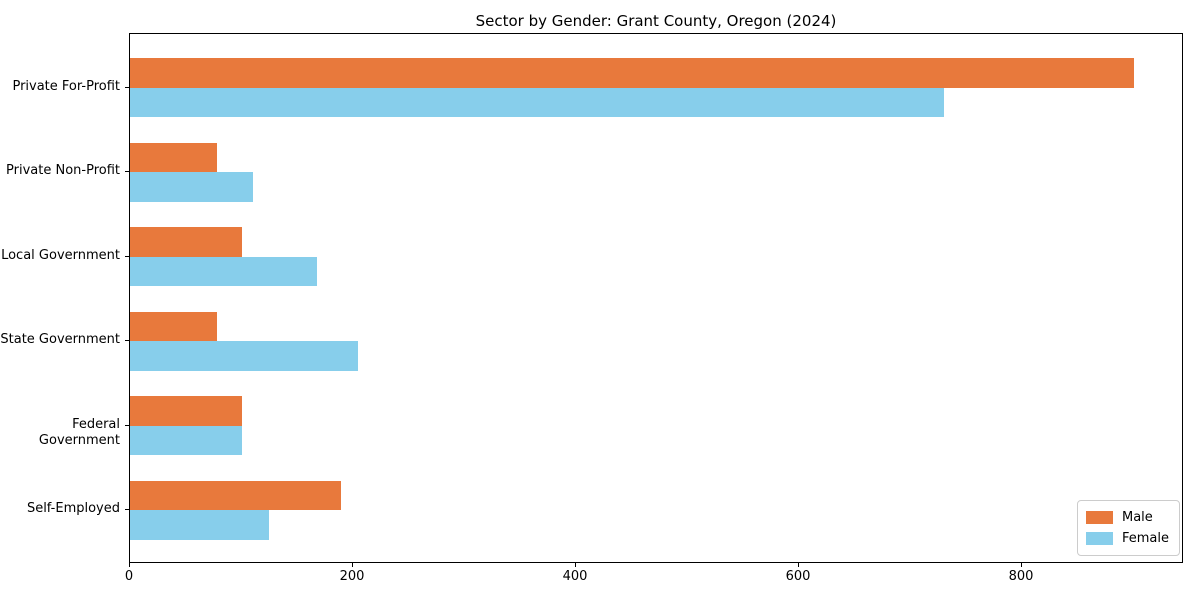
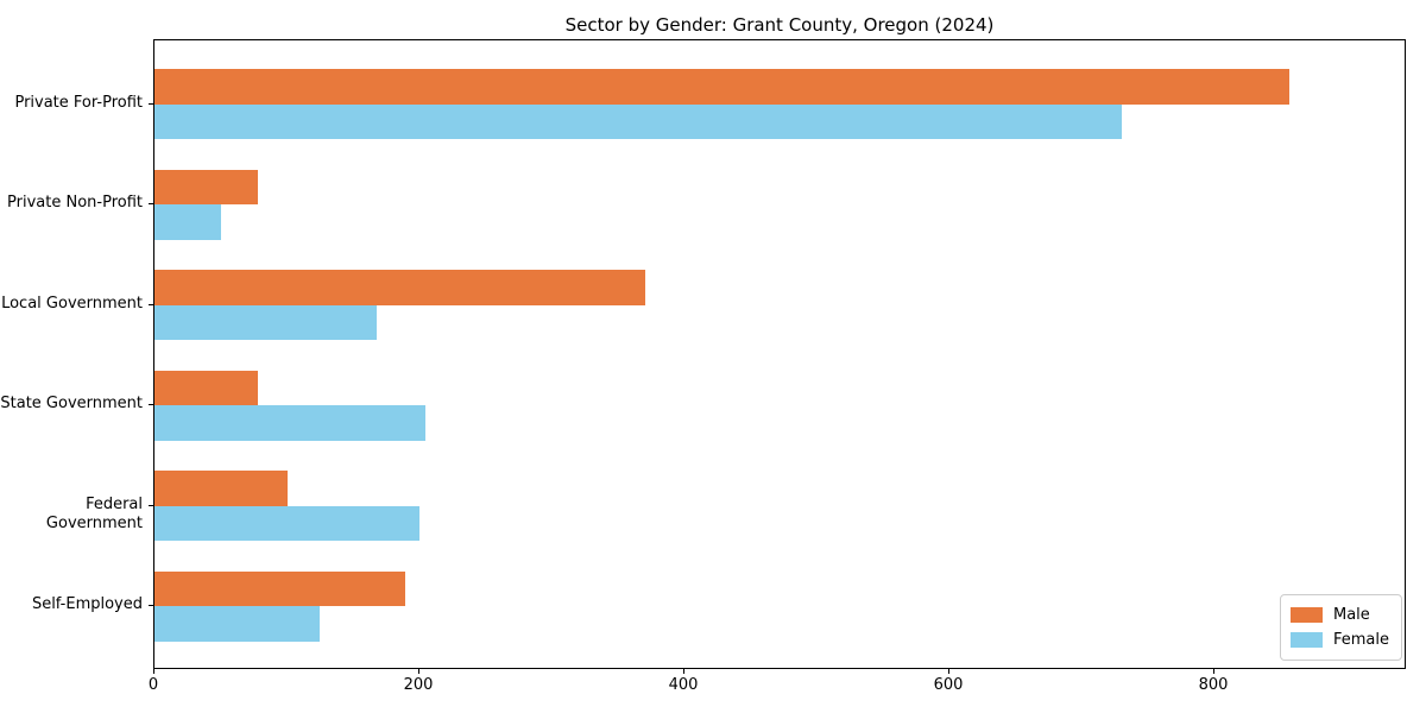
Male/Private For-Profit: 900 -> 856
Female/Private Non-Profit: 110 -> 50
Male/Local Government: 100 -> 370
Female/Federal Government: 100 -> 200
